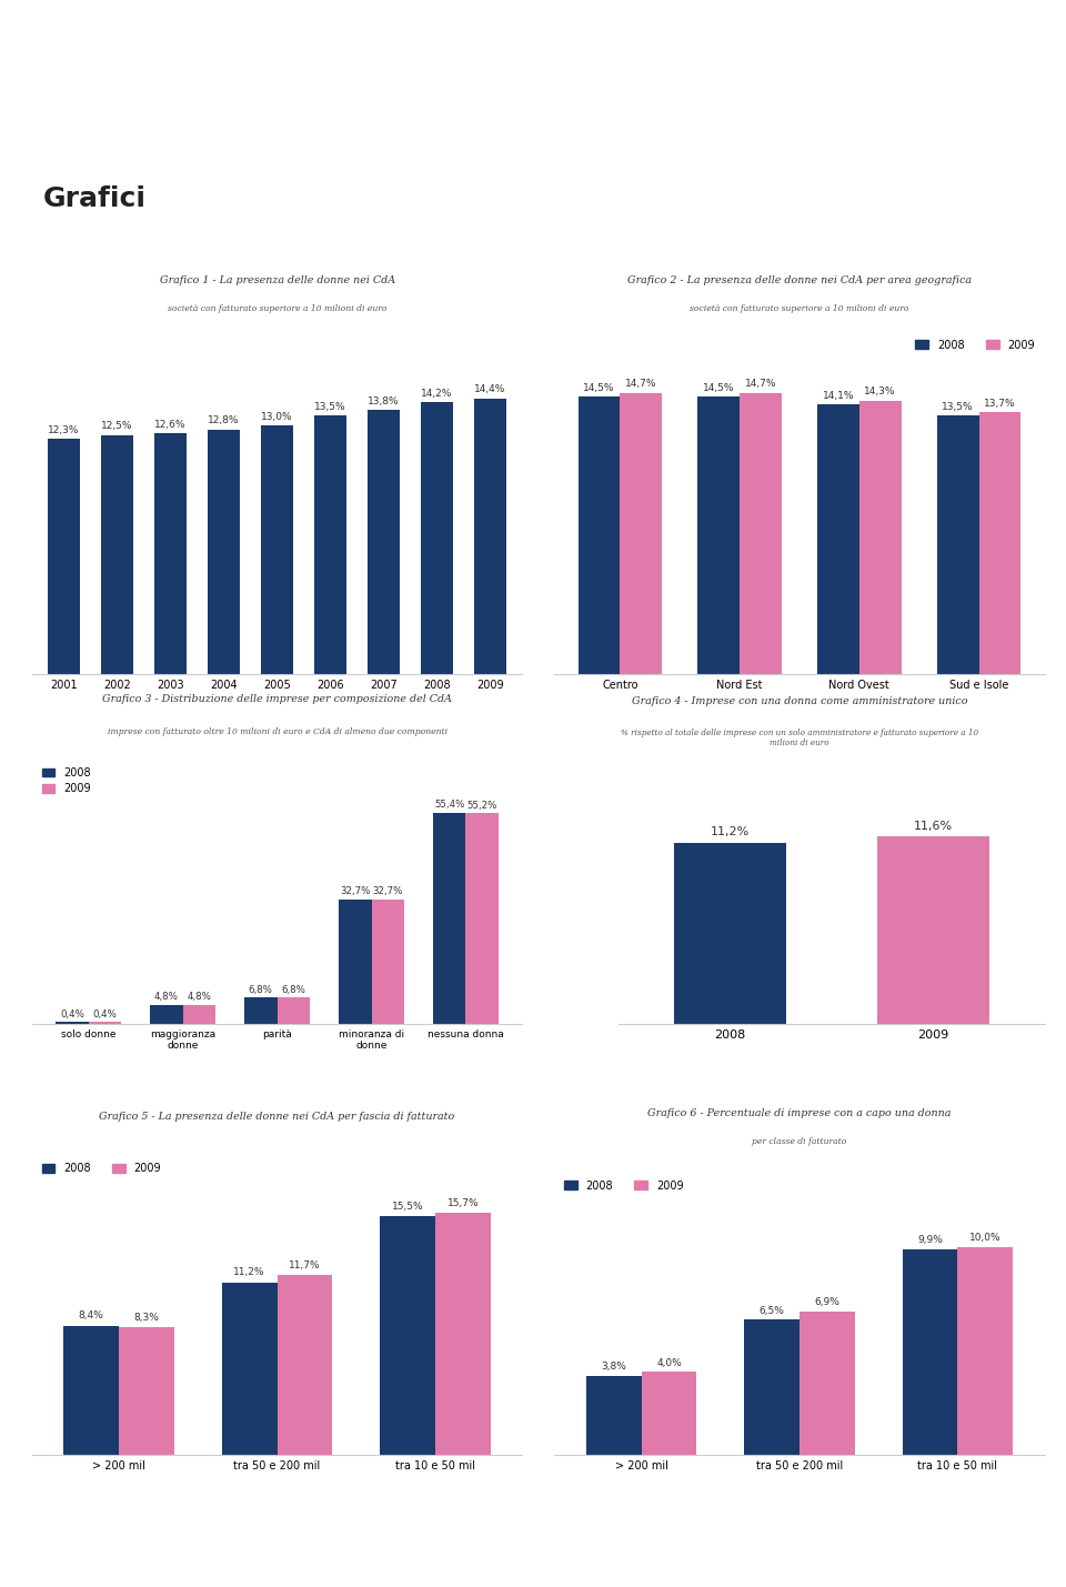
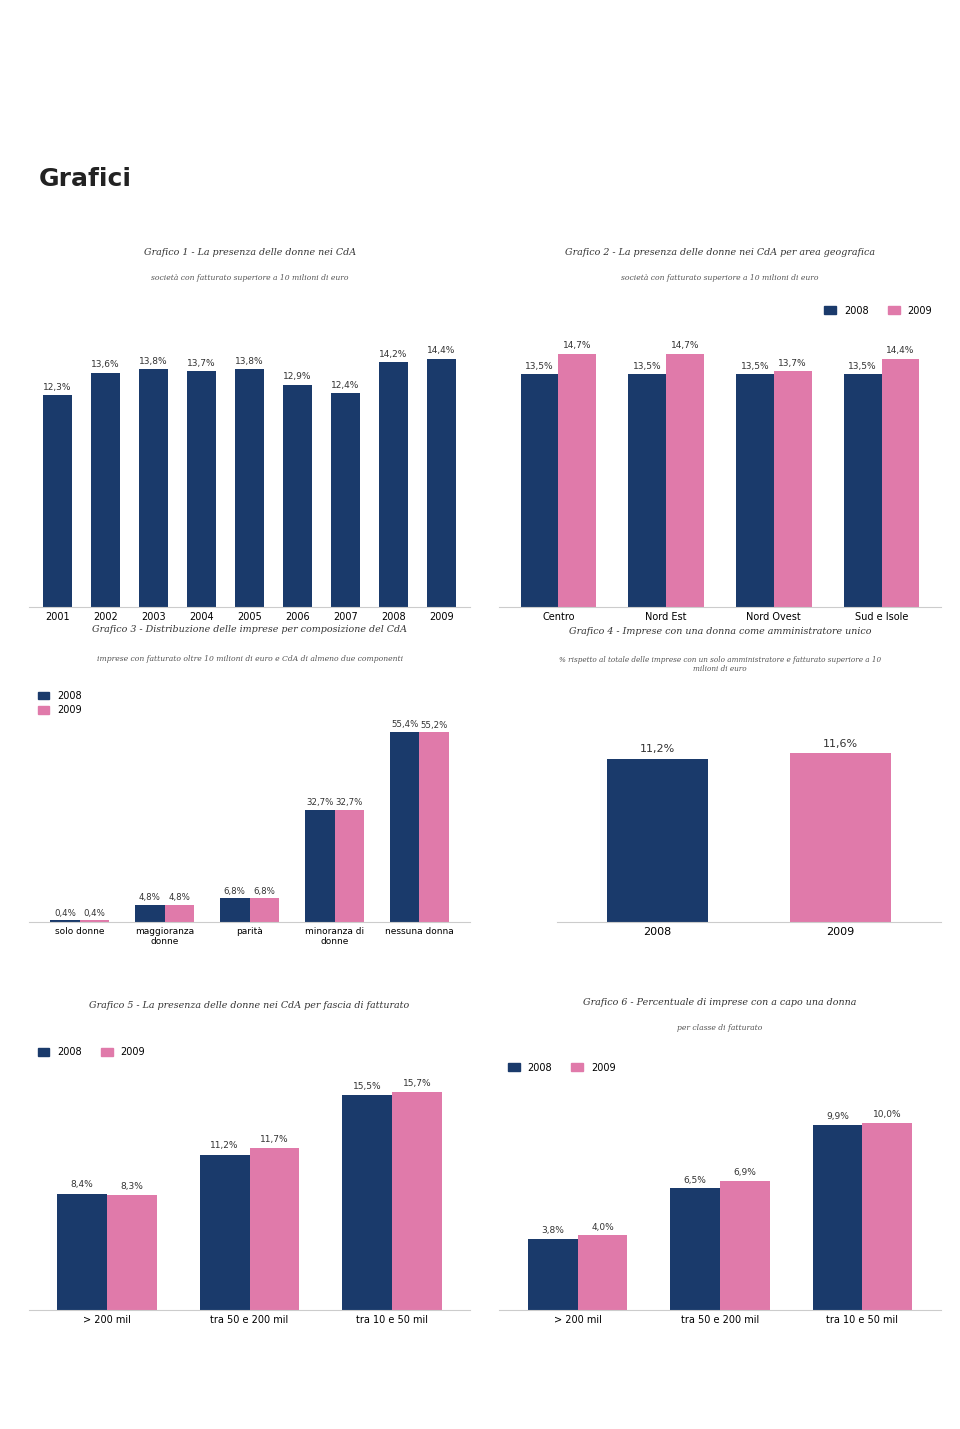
2002: 12,5% -> 13,6%
2003: 12,6% -> 13,8%
2004: 12,8% -> 13,7%
2005: 13,0% -> 13,8%
2006: 13,5% -> 12,9%
2007: 13,8% -> 12,4%
2008/Centro: 14,5% -> 13,5%
2008/Nord Est: 14,5% -> 13,5%
2008/Nord Ovest: 14,1% -> 13,5%
2009/Nord Ovest: 14,3% -> 13,7%
2009/Sud e Isole: 13,7% -> 14,4%
